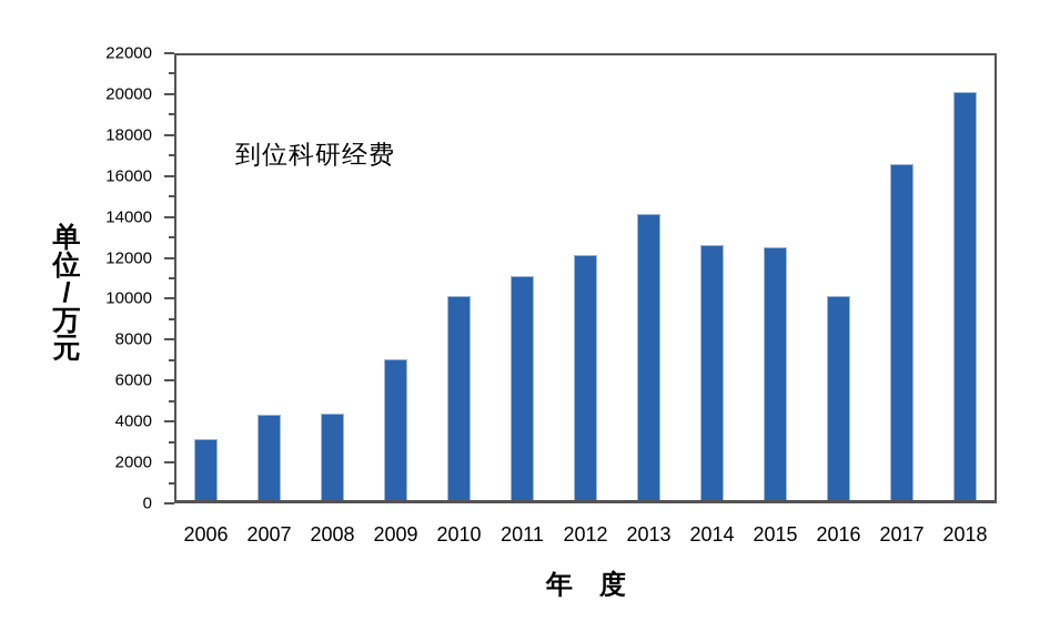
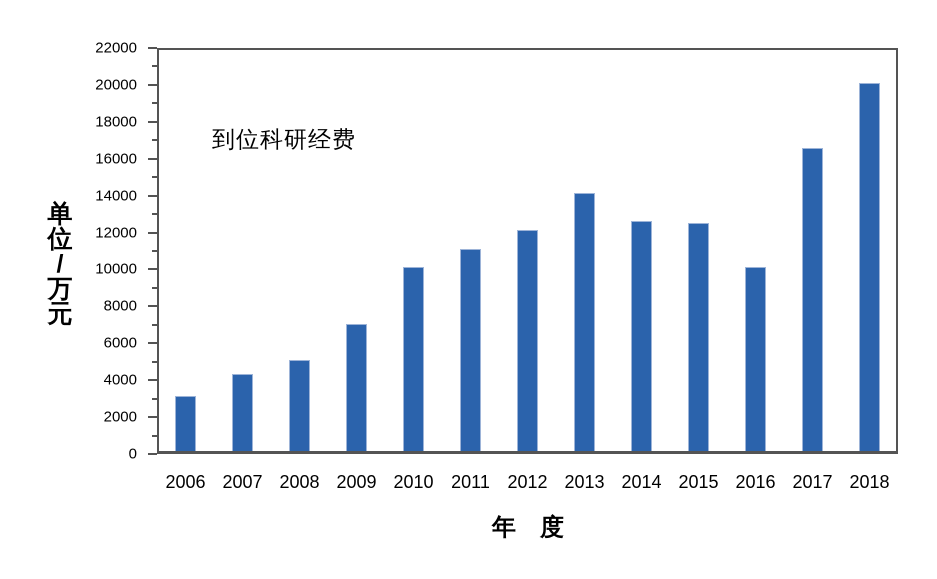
2008: 4400 -> 5100
